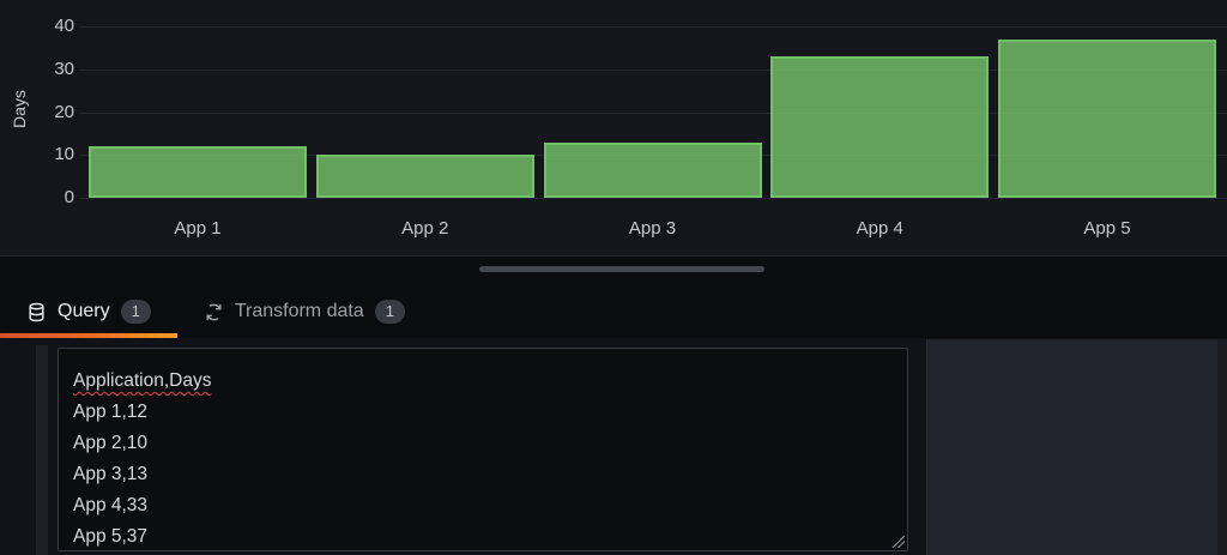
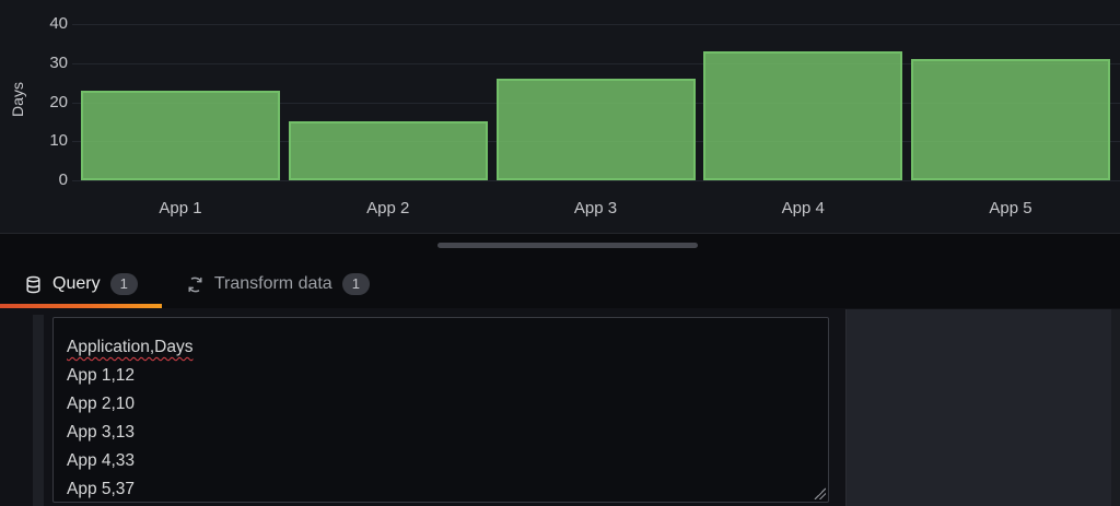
App 1: 12 -> 23
App 2: 10 -> 15
App 3: 13 -> 26
App 5: 37 -> 31
